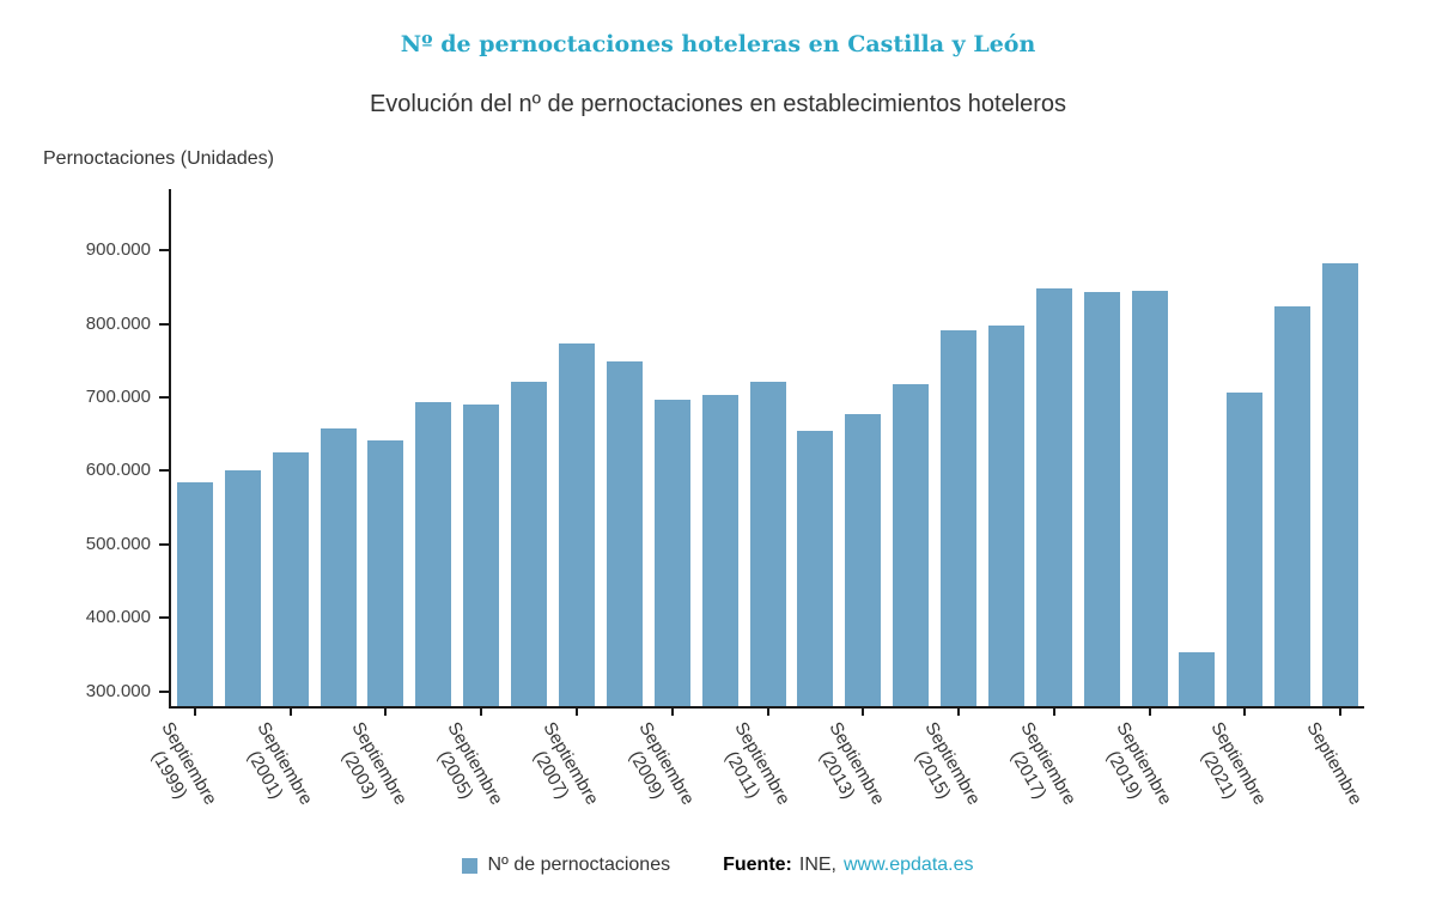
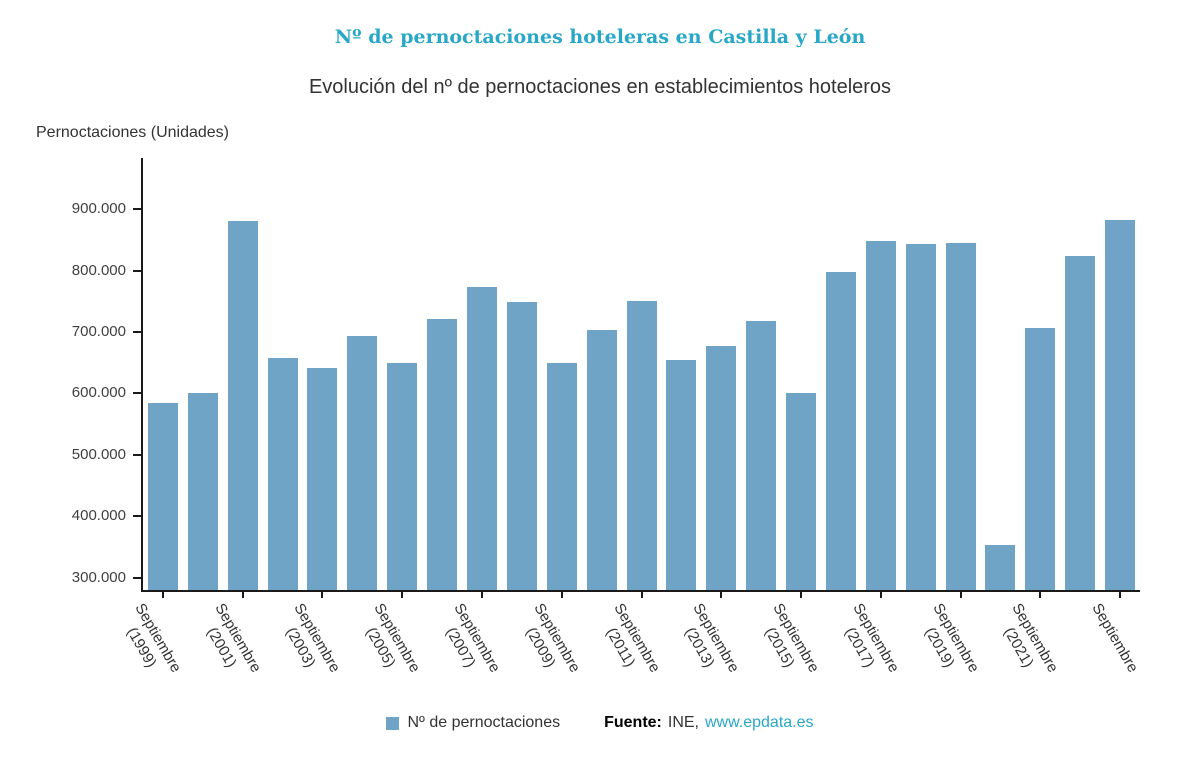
Septiembre (2001): 620000 -> 880000
Septiembre (2005): 690000 -> 650000
Septiembre (2009): 700000 -> 650000
Septiembre (2011): 720000 -> 750000
Septiembre (2015): 790000 -> 600000
